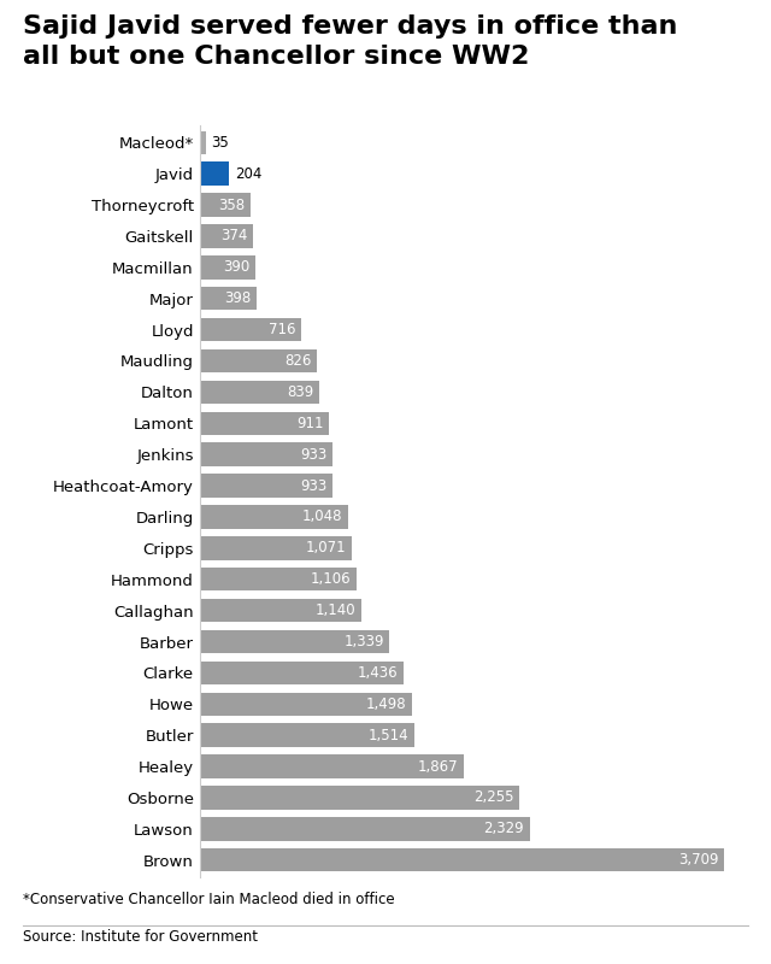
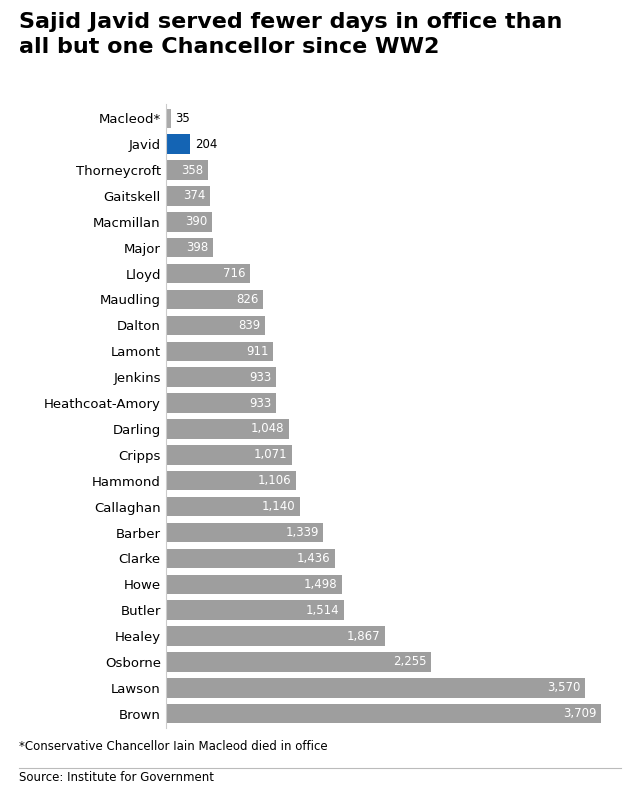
Lawson: 2,329 -> 3,570
